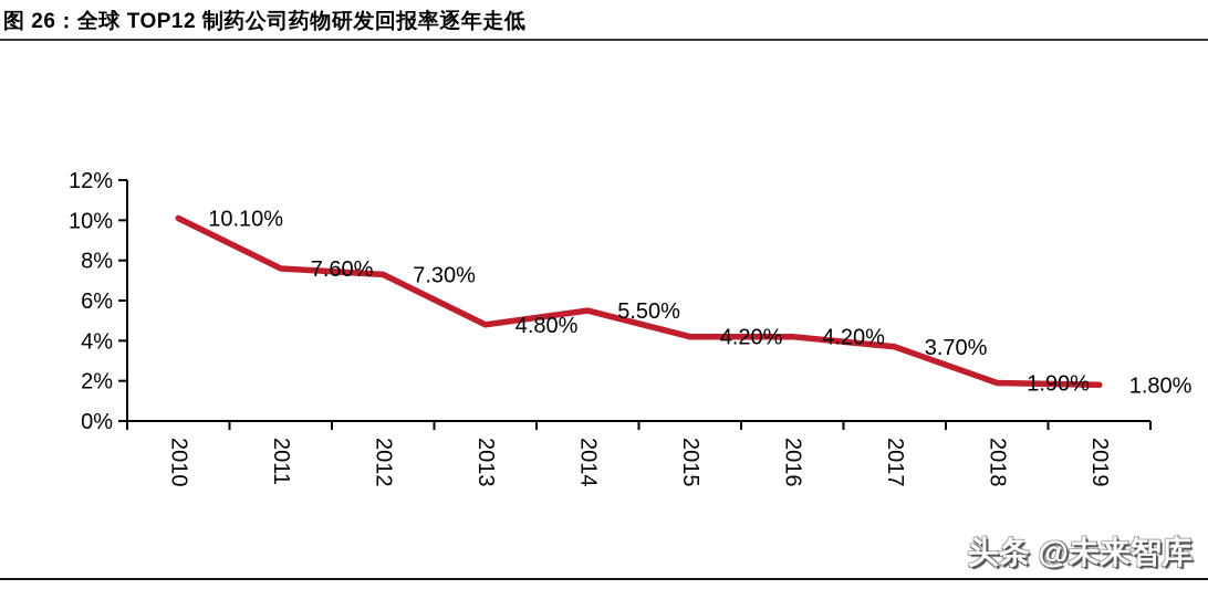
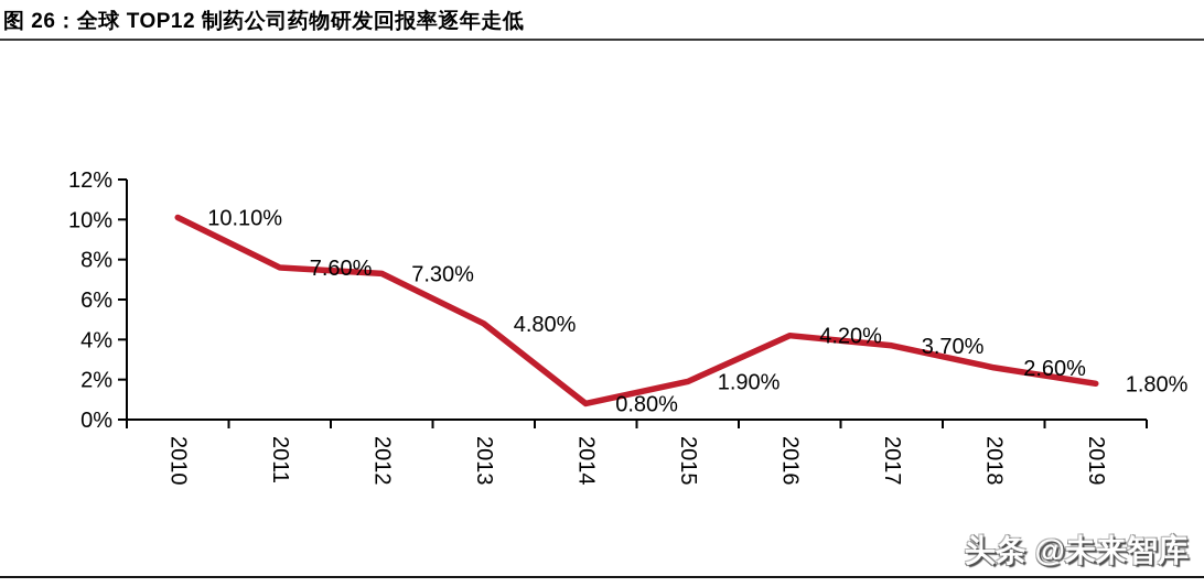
2014: 5.50% -> 0.80%
2015: 4.20% -> 1.90%
2018: 1.90% -> 2.60%
